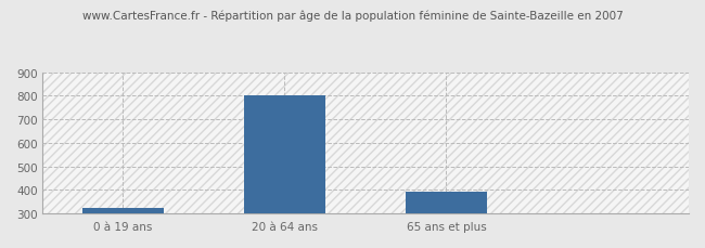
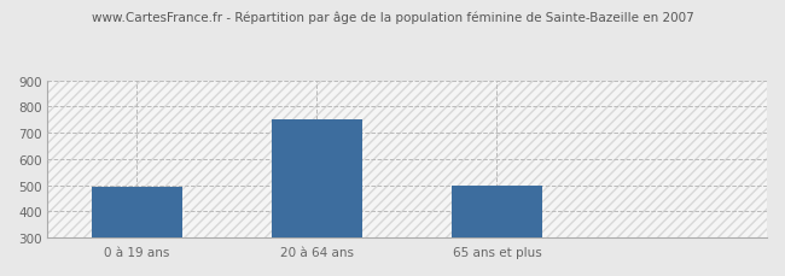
0 à 19 ans: 325 -> 495
20 à 64 ans: 803 -> 750
65 ans et plus: 390 -> 500
